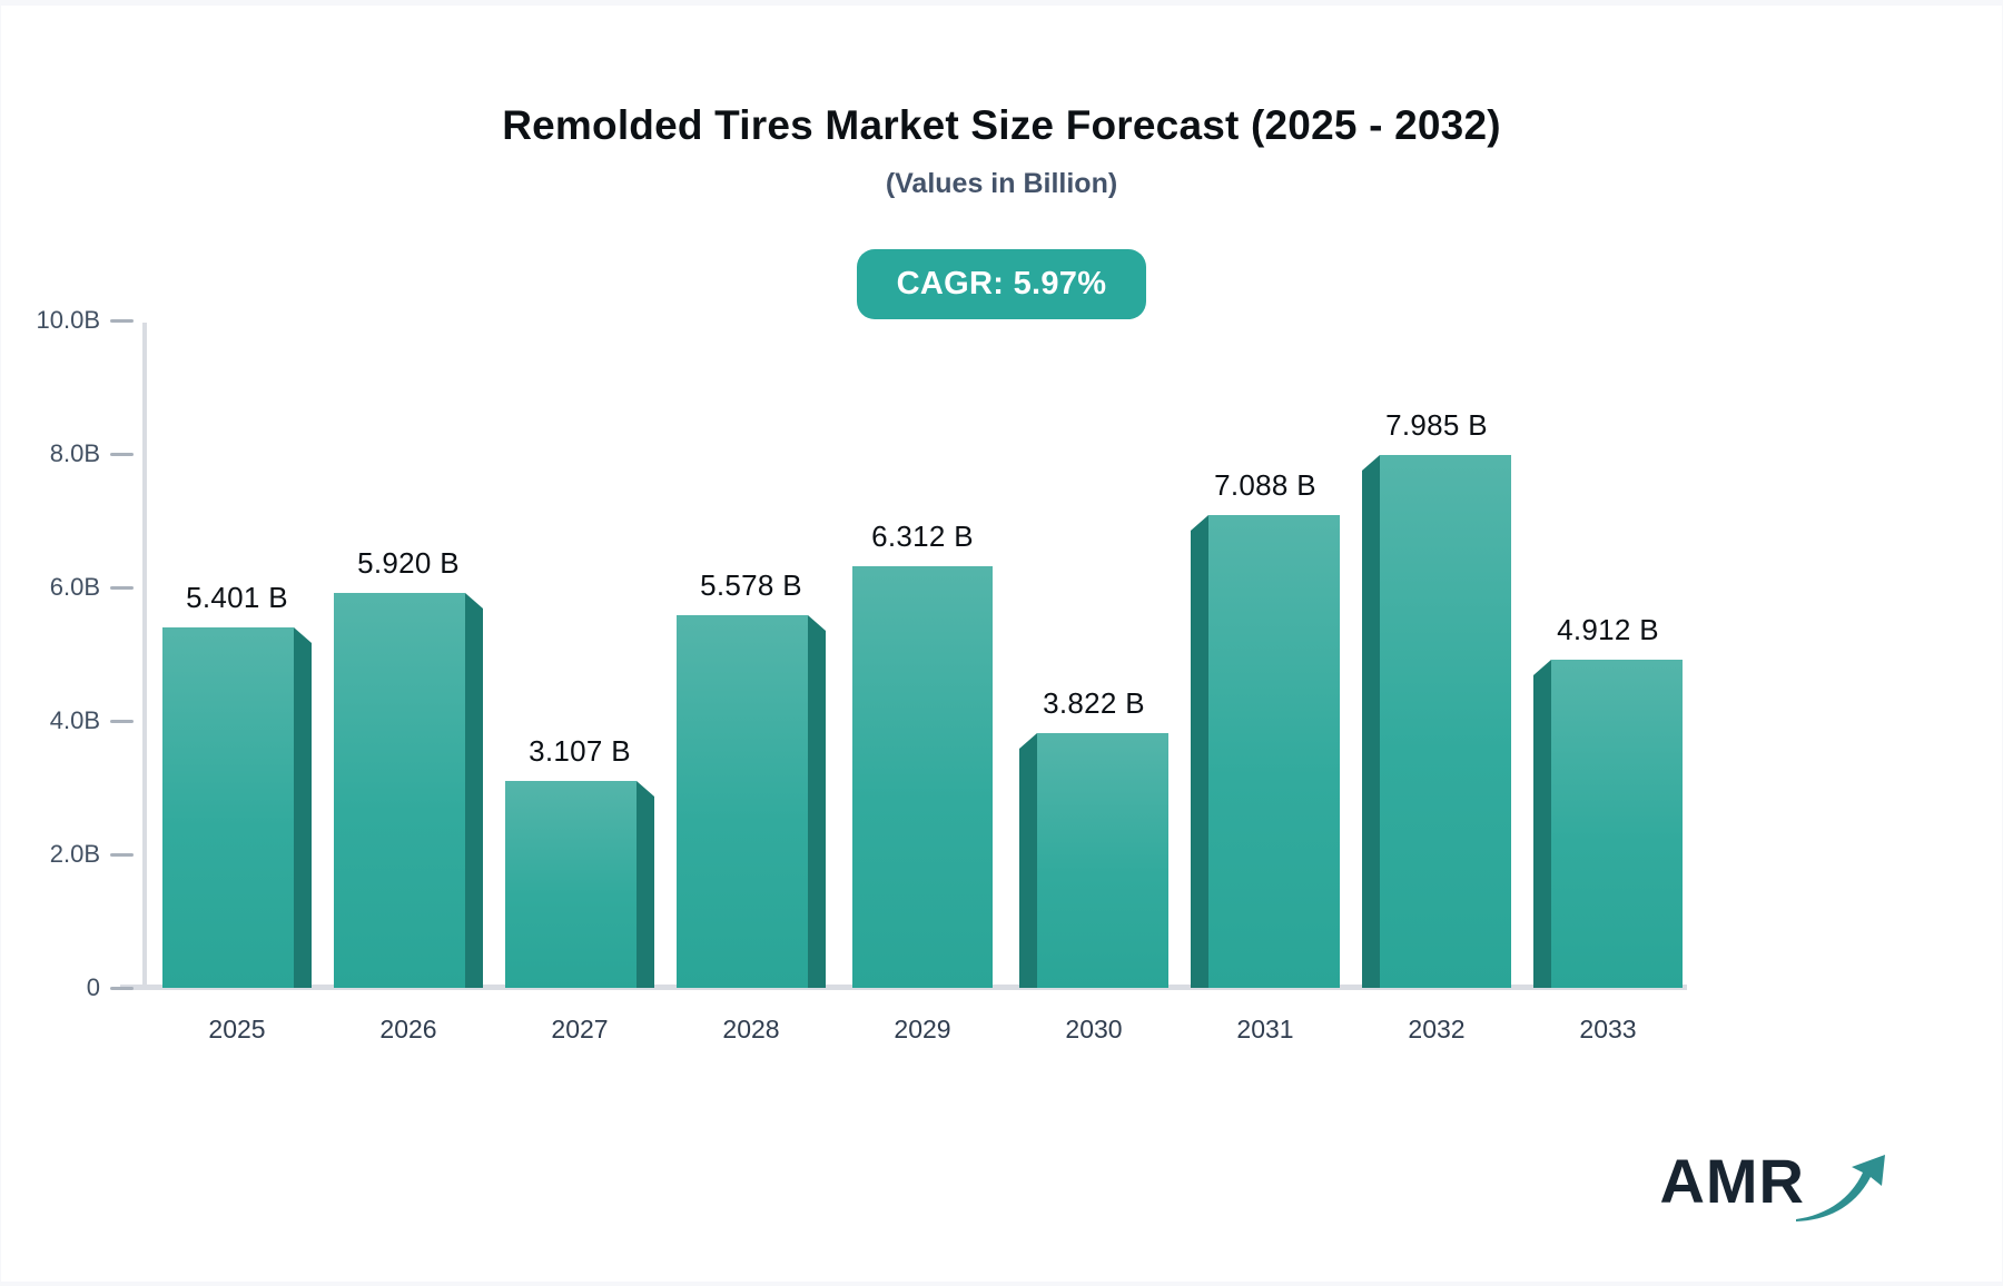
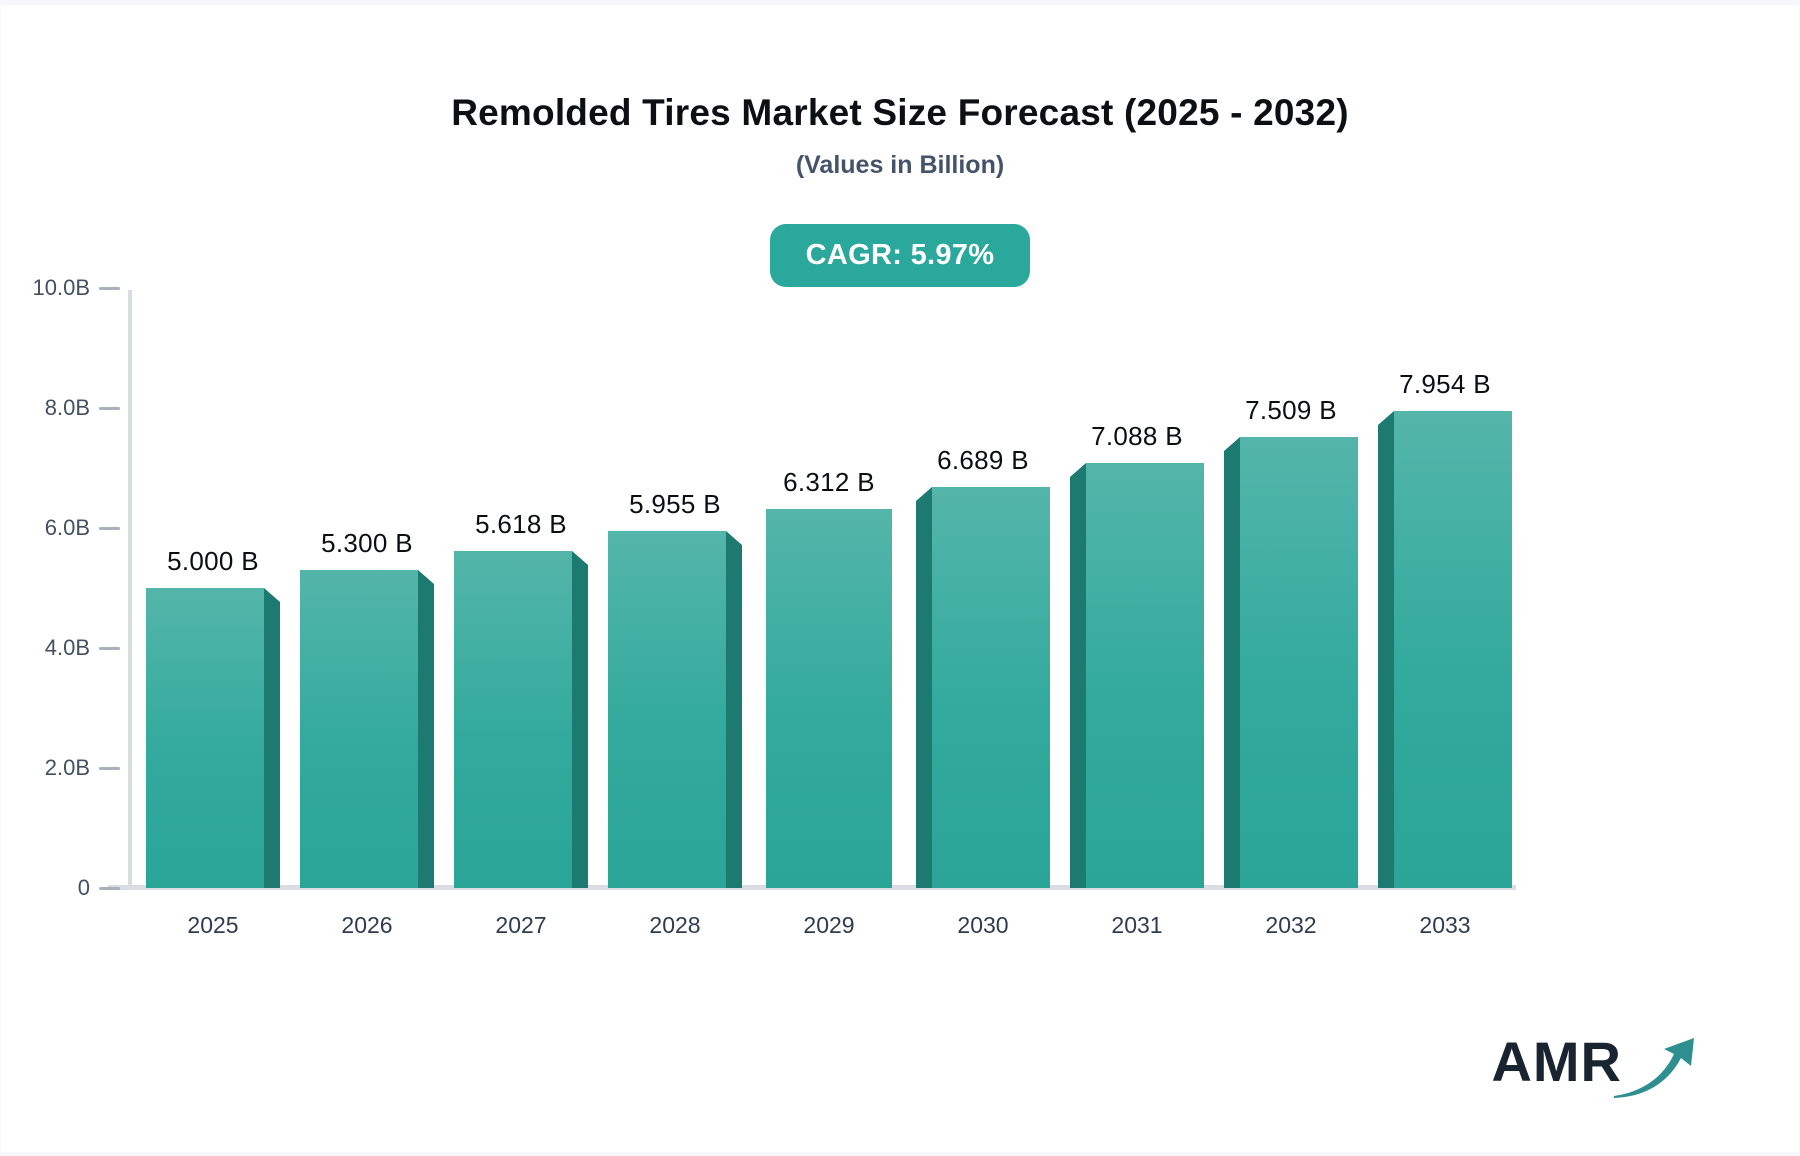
2025: 5.401 -> 5.000
2026: 5.920 -> 5.300
2027: 3.107 -> 5.618
2028: 5.578 -> 5.955
2030: 3.822 -> 6.689
2032: 7.985 -> 7.509
2033: 4.912 -> 7.954
